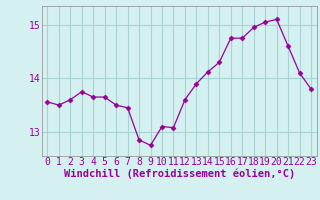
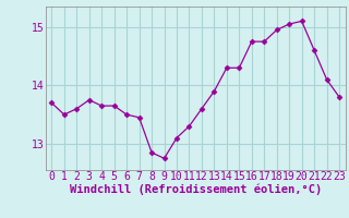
0: 13.56 -> 13.70
11: 13.08 -> 13.30
14: 14.12 -> 14.30
